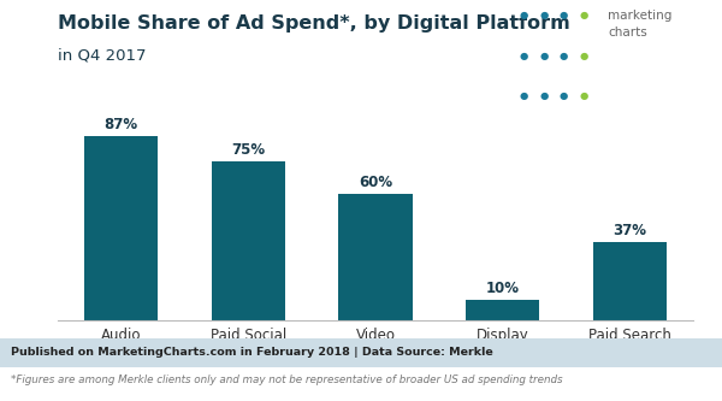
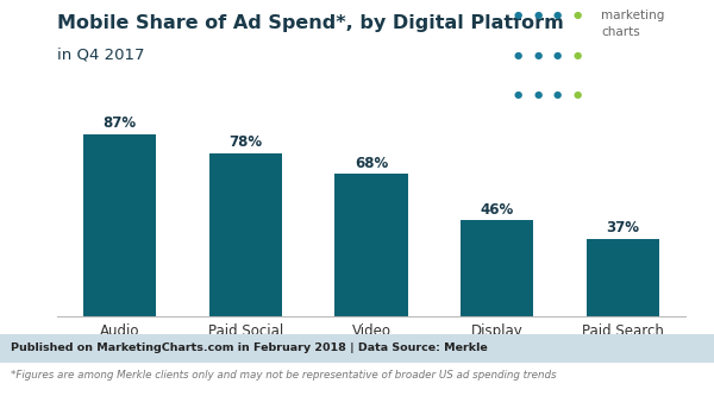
Paid Social: 75% -> 78%
Video: 60% -> 68%
Display: 10% -> 46%
